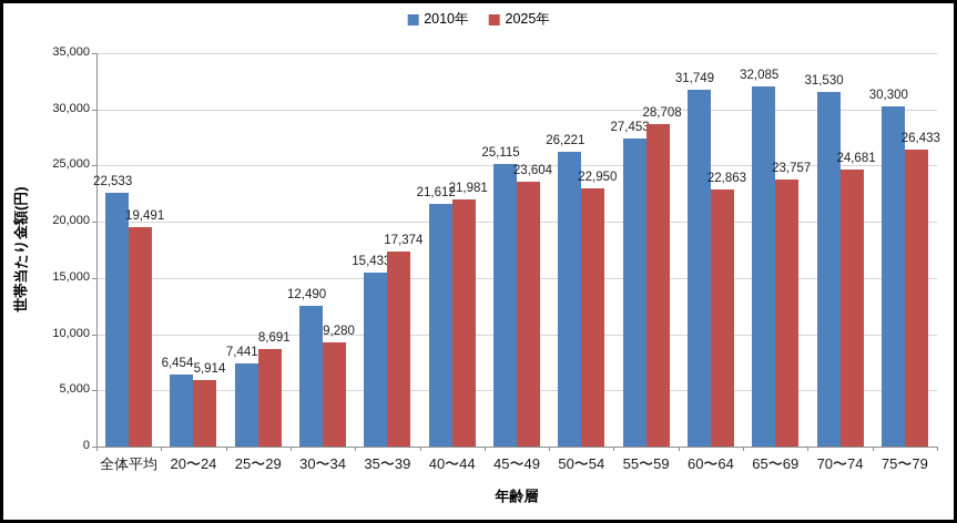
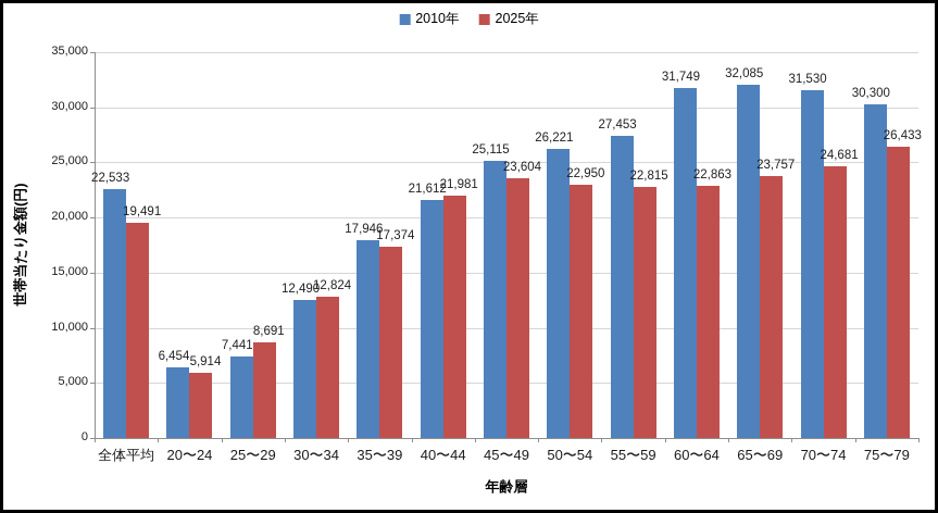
2025年/30〜34: 9,280 -> 12,824
2010年/35〜39: 15,433 -> 17,946
2025年/55〜59: 28,708 -> 22,815
